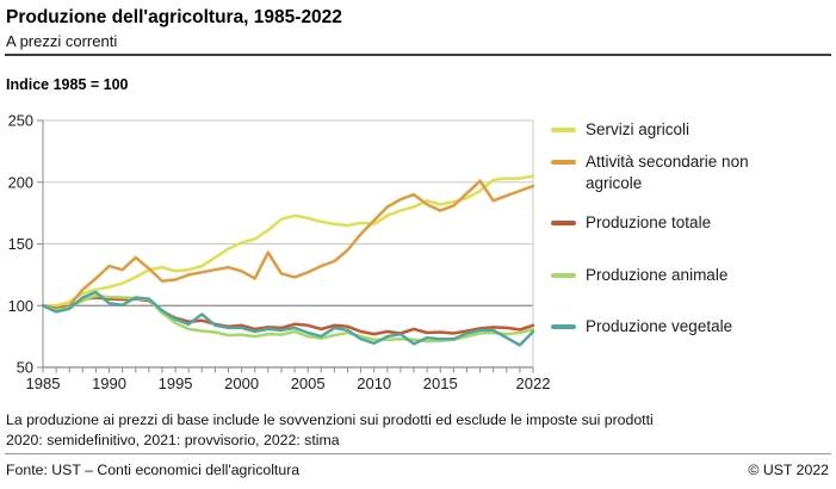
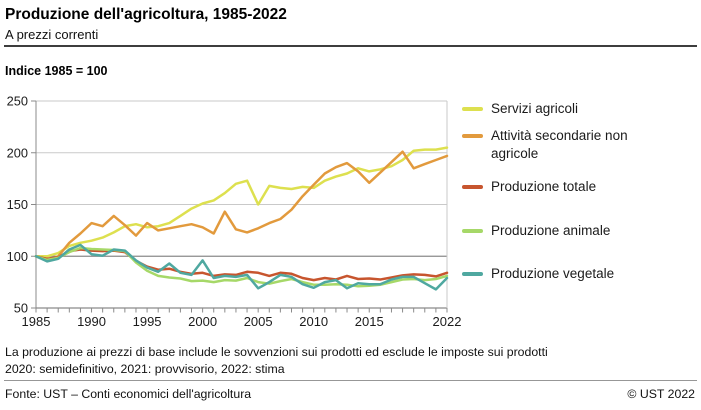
Attività secondarie non agricole/1995: 121 -> 132
Produzione vegetale/2000: 82 -> 96
Servizi agricoli/2005: 171 -> 150
Produzione vegetale/2005: 78 -> 69
Attività secondarie non agricole/2015: 177 -> 171
